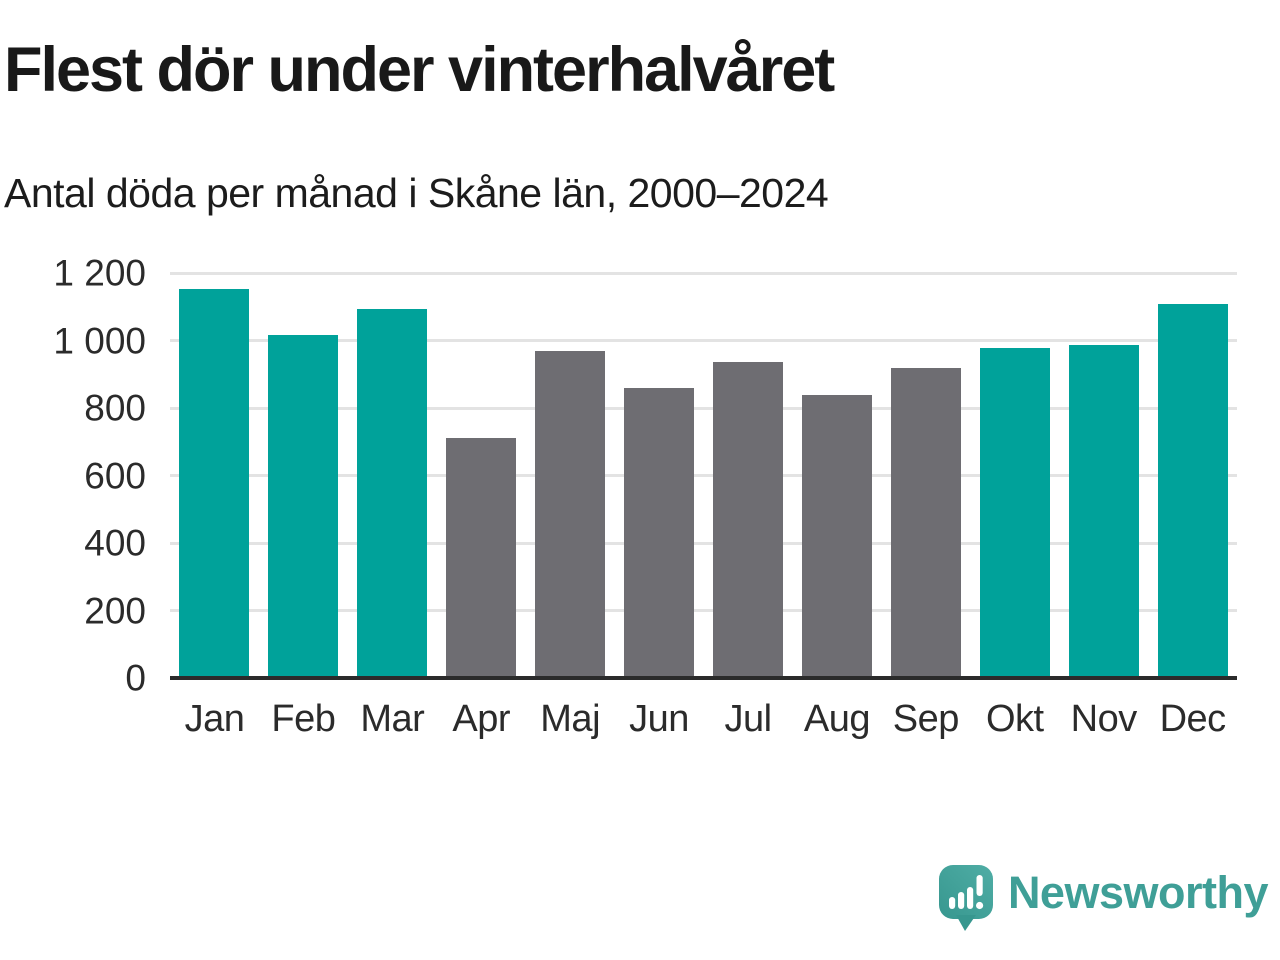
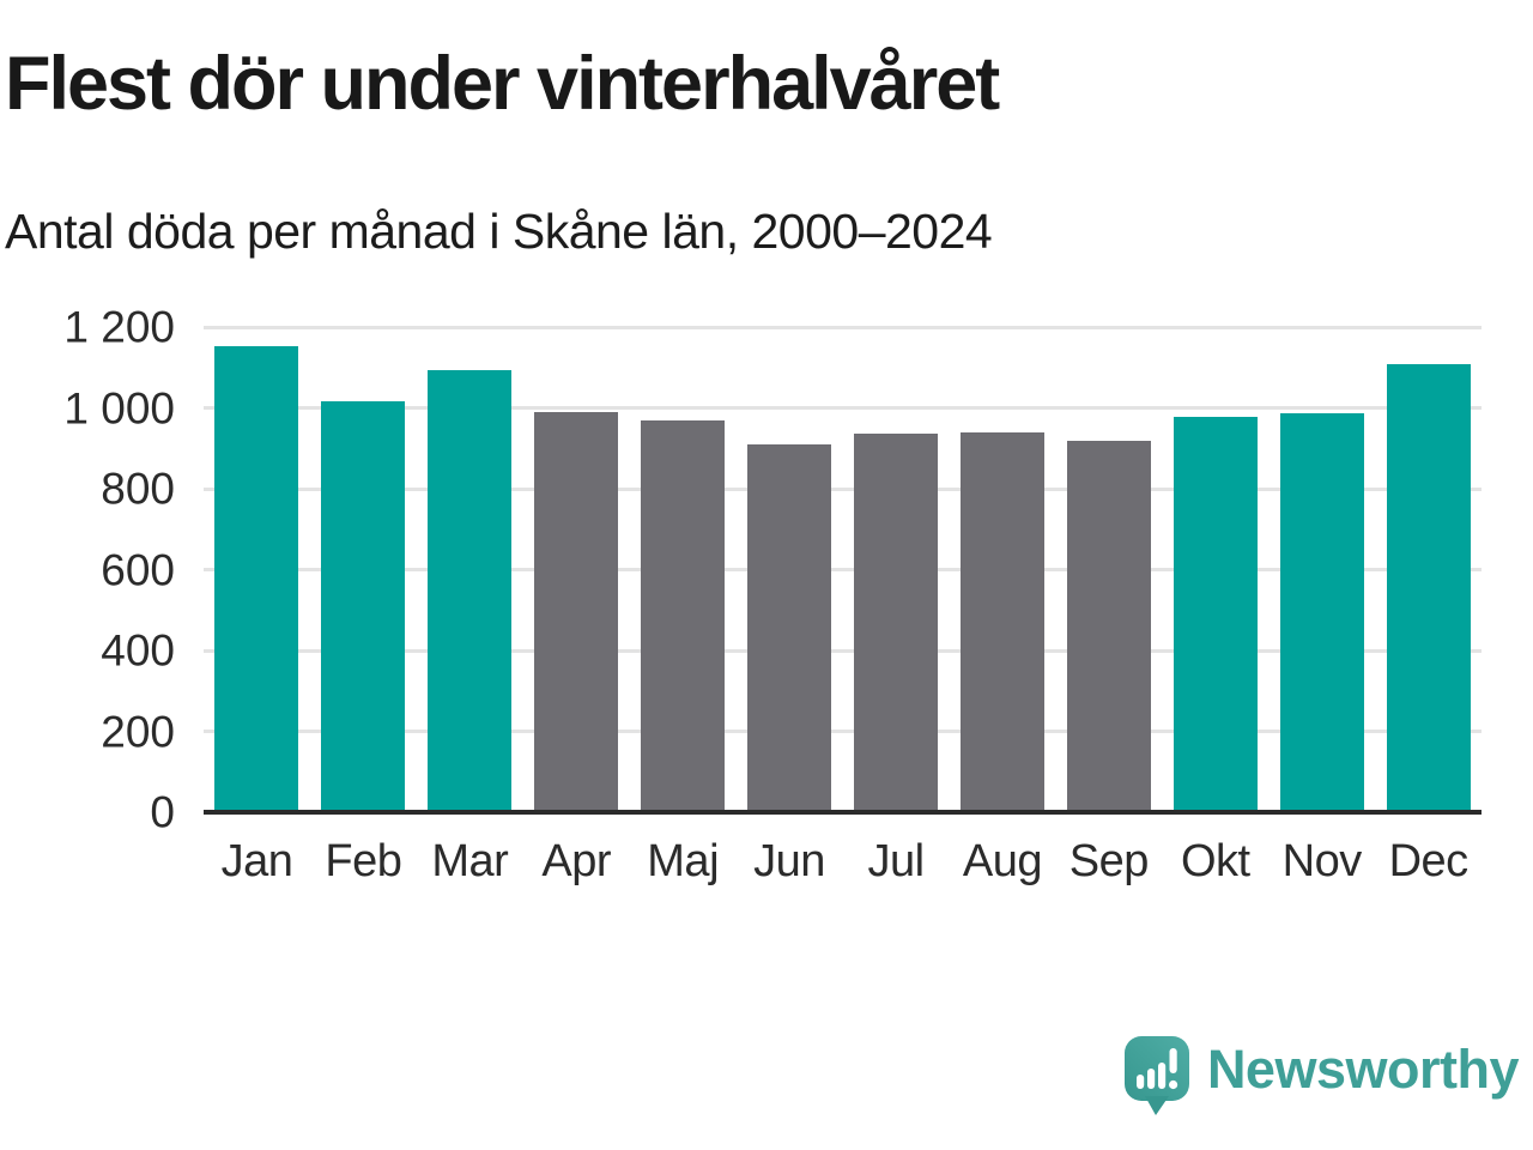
Apr: 710 -> 990
Jun: 860 -> 910
Aug: 840 -> 940
